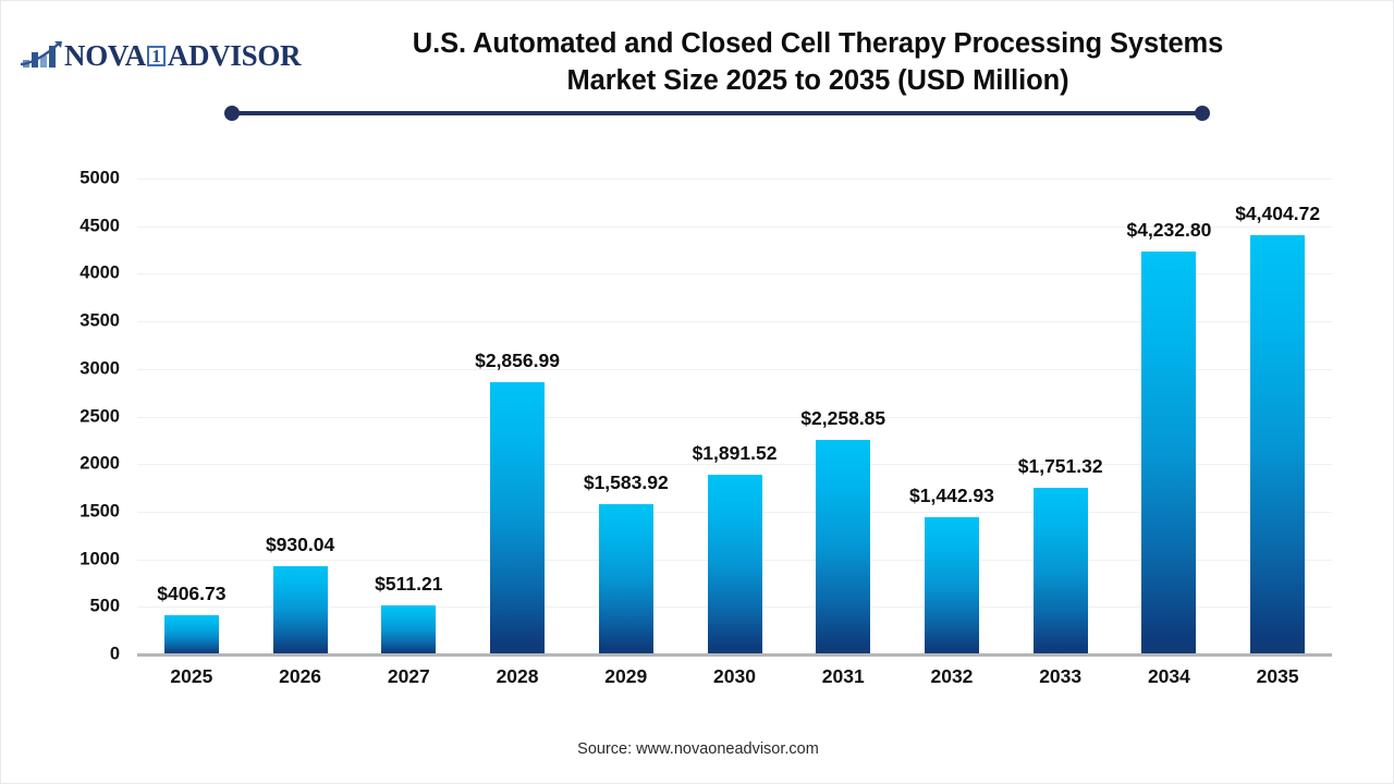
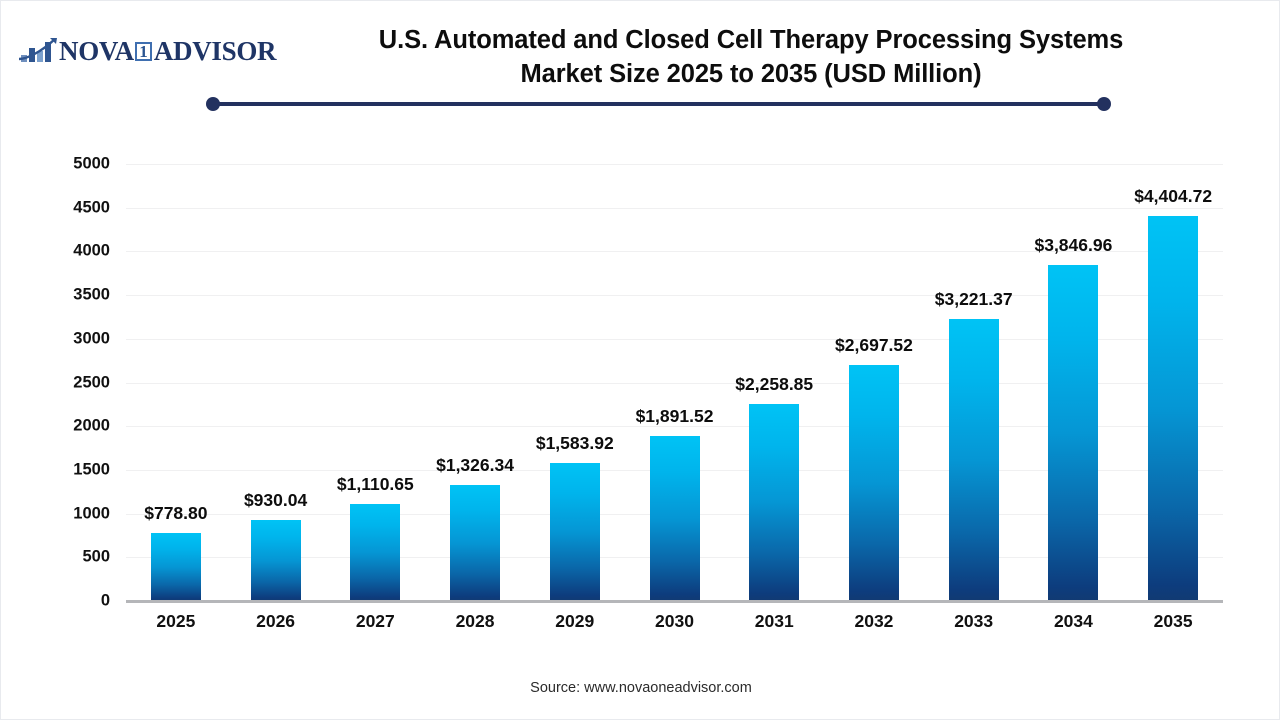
2025: $406.73 -> $778.80
2027: $511.21 -> $1,110.65
2028: $2,856.99 -> $1,326.34
2032: $1,442.93 -> $2,697.52
2033: $1,751.32 -> $3,221.37
2034: $4,232.80 -> $3,846.96
